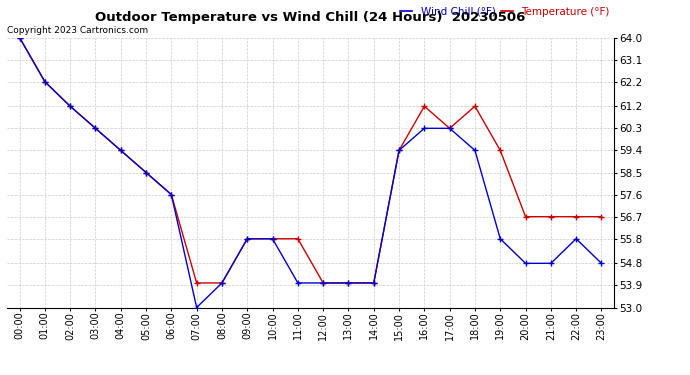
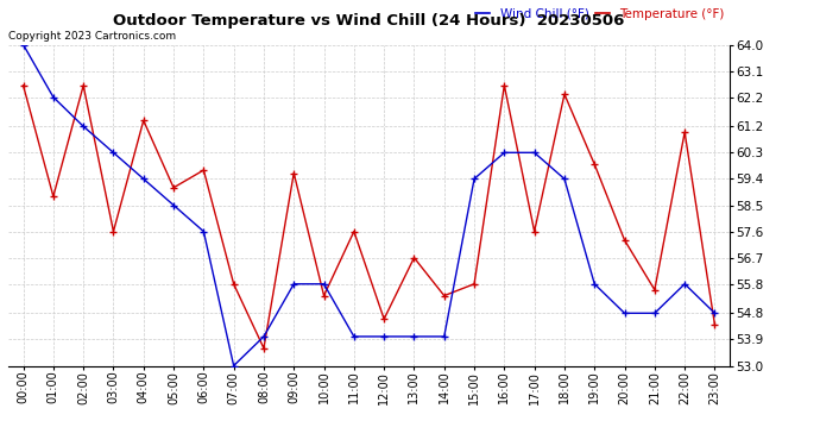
Temperature (°F)/00:00: 64.0 -> 62.6
Temperature (°F)/01:00: 62.2 -> 58.8
Temperature (°F)/02:00: 61.2 -> 62.6
Temperature (°F)/03:00: 60.3 -> 57.6
Temperature (°F)/04:00: 59.4 -> 61.4
Temperature (°F)/05:00: 58.5 -> 59.1
Temperature (°F)/06:00: 57.6 -> 59.7
Temperature (°F)/07:00: 54.0 -> 55.8
Temperature (°F)/08:00: 54.0 -> 53.6
Temperature (°F)/09:00: 55.8 -> 59.6
Temperature (°F)/10:00: 55.8 -> 55.4
Temperature (°F)/11:00: 55.8 -> 57.6
Temperature (°F)/12:00: 54.0 -> 54.6
Temperature (°F)/13:00: 54.0 -> 56.7
Temperature (°F)/14:00: 54.0 -> 55.4
Temperature (°F)/15:00: 59.4 -> 55.8
Temperature (°F)/16:00: 61.2 -> 62.6
Temperature (°F)/17:00: 60.3 -> 57.6
Temperature (°F)/18:00: 61.2 -> 62.3
Temperature (°F)/19:00: 59.4 -> 59.9
Temperature (°F)/20:00: 56.7 -> 57.3
Temperature (°F)/21:00: 56.7 -> 55.6
Temperature (°F)/22:00: 56.7 -> 61.0
Temperature (°F)/23:00: 56.7 -> 54.4
